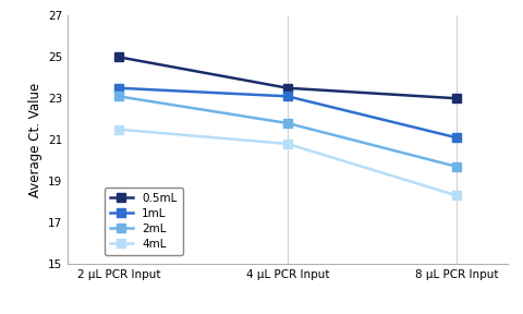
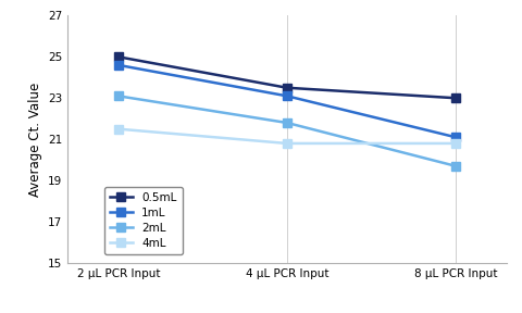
1mL/2 μL PCR Input: 23.5 -> 24.6
4mL/8 μL PCR Input: 18.3 -> 20.8
